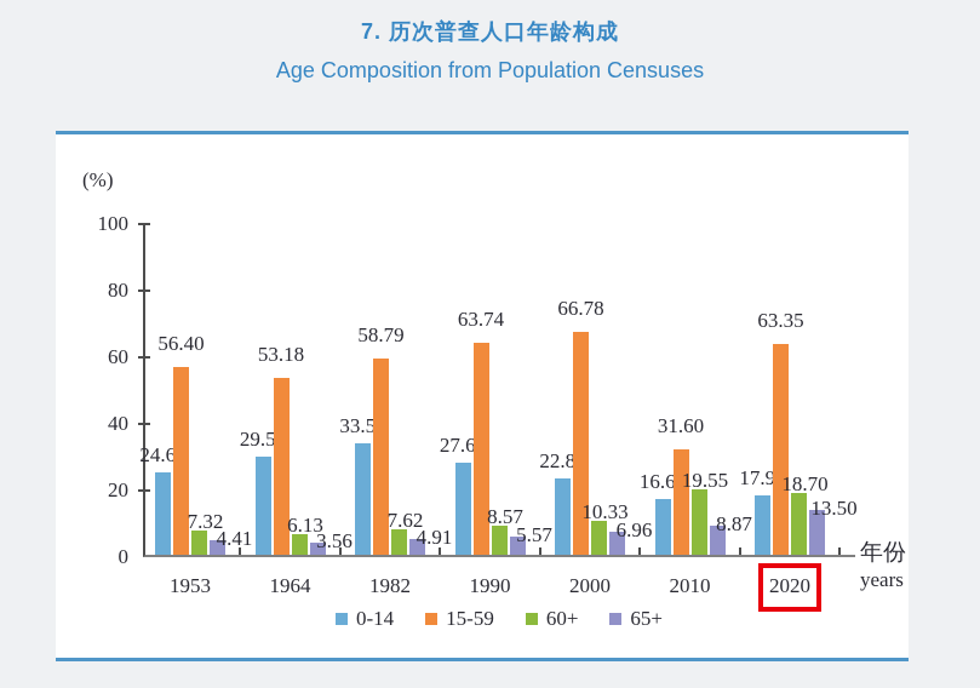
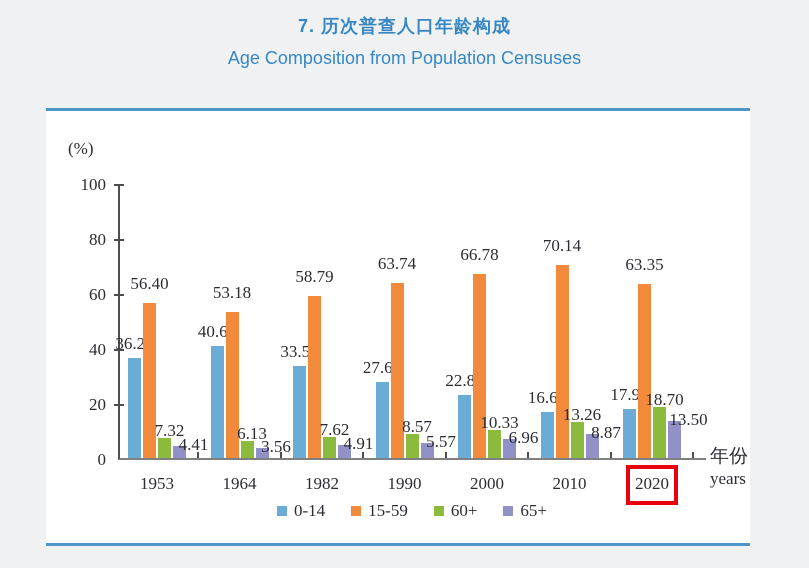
0-14/1953: 24.68 -> 36.28
0-14/1964: 29.52 -> 40.69
15-59/2010: 31.60 -> 70.14
60+/2010: 19.55 -> 13.26
